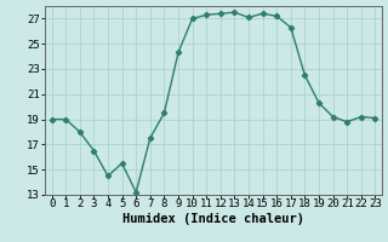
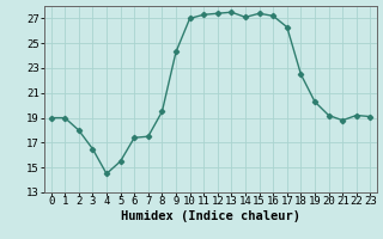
6: 13.2 -> 17.4
